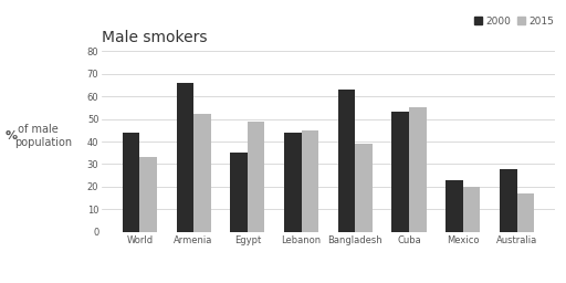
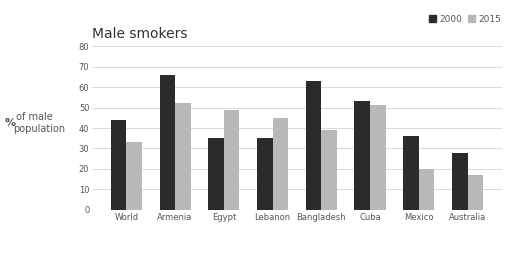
2000/Lebanon: 44 -> 35
2015/Cuba: 55 -> 51
2000/Mexico: 23 -> 36
